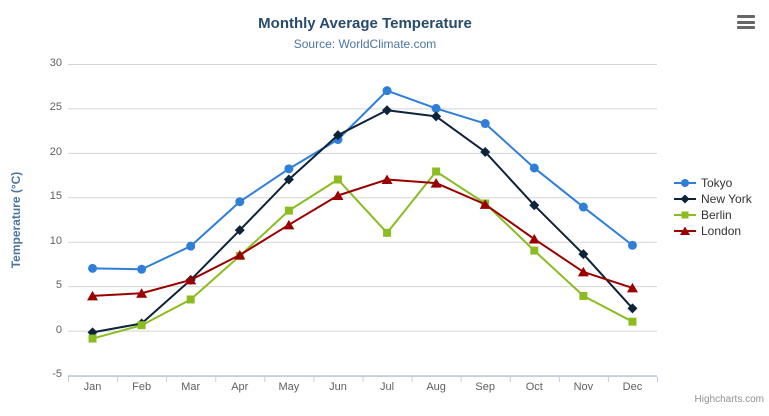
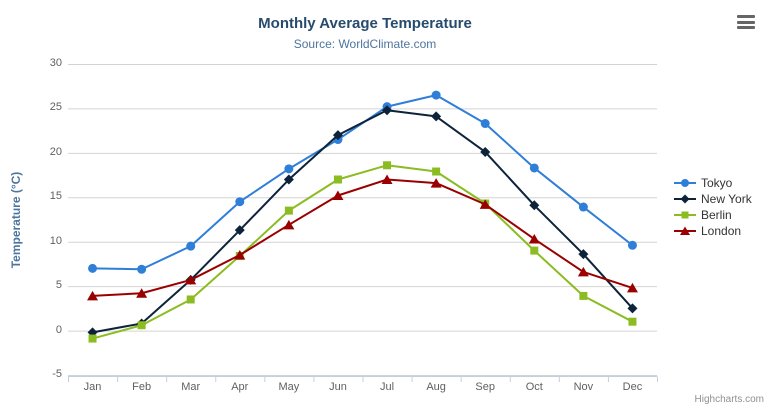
Tokyo/Jul: 27 -> 25
Berlin/Jul: 11 -> 19
Tokyo/Aug: 25 -> 26
